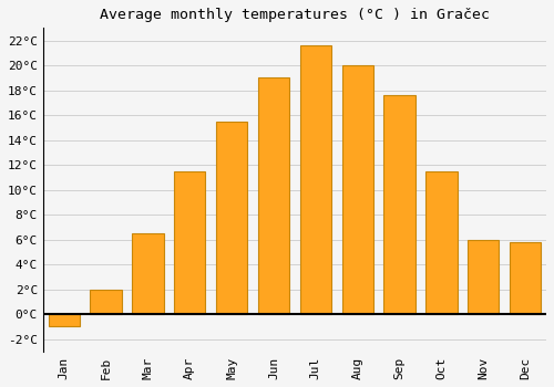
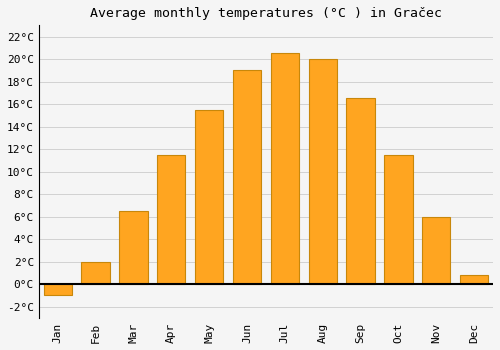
Jul: 21.6°C -> 20.5°C
Sep: 17.6°C -> 16.5°C
Dec: 5.8°C -> 0.8°C
